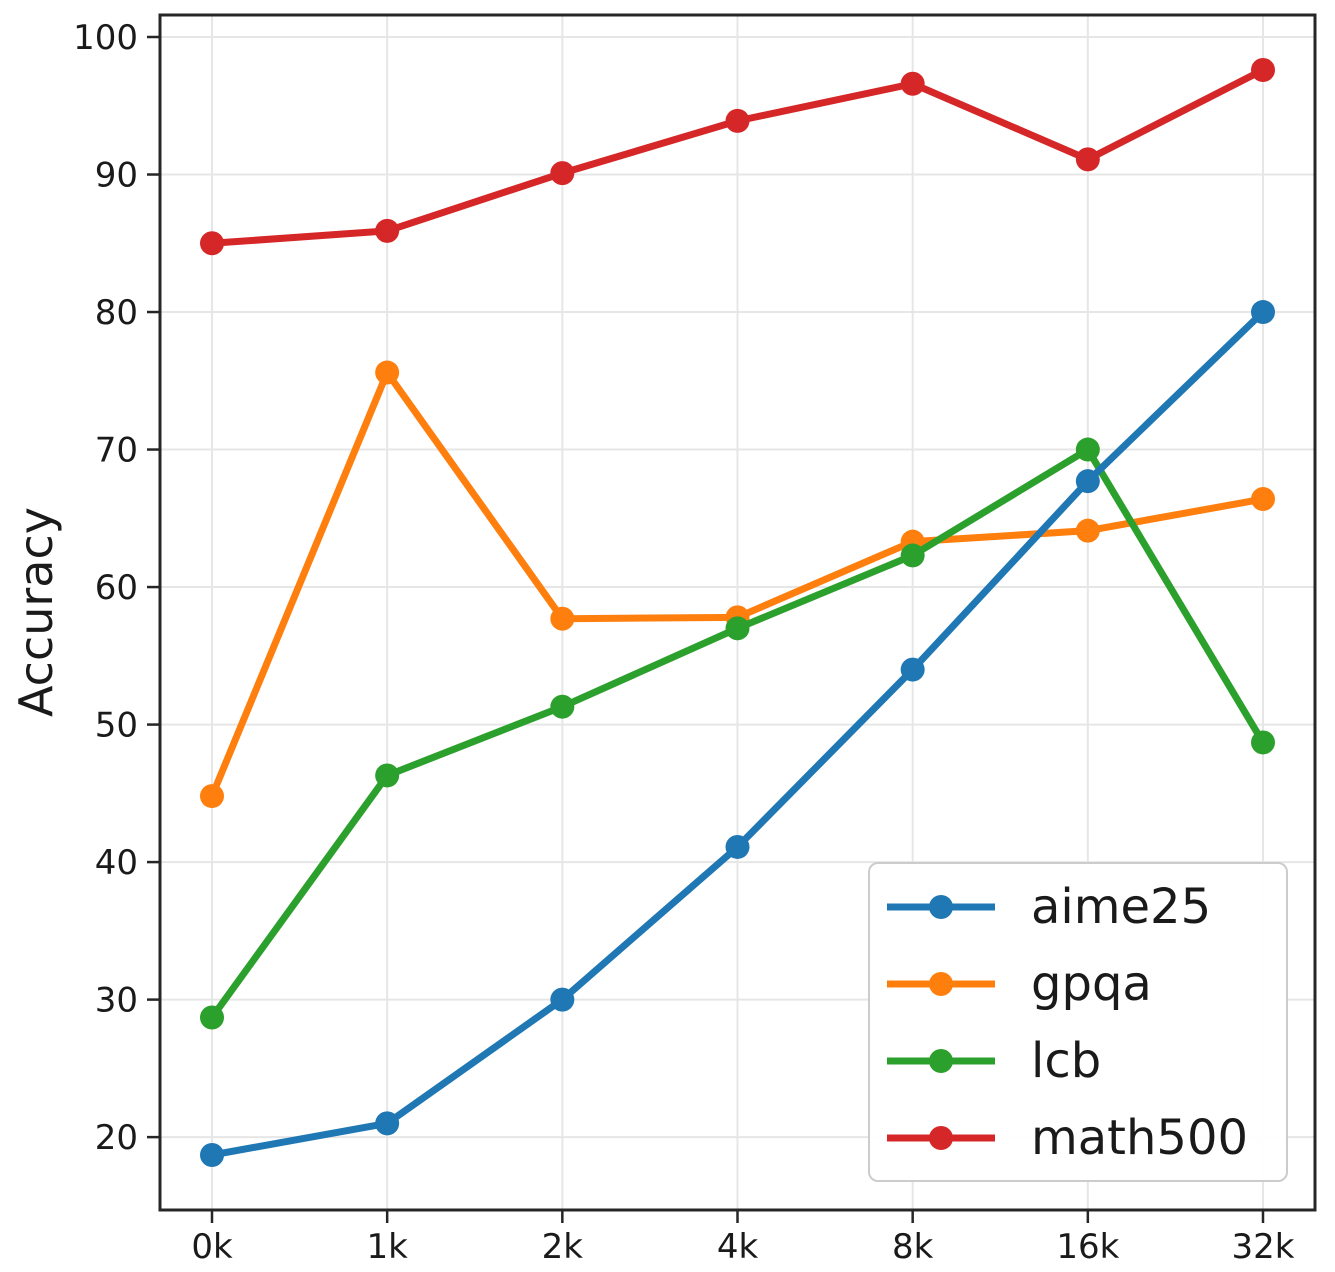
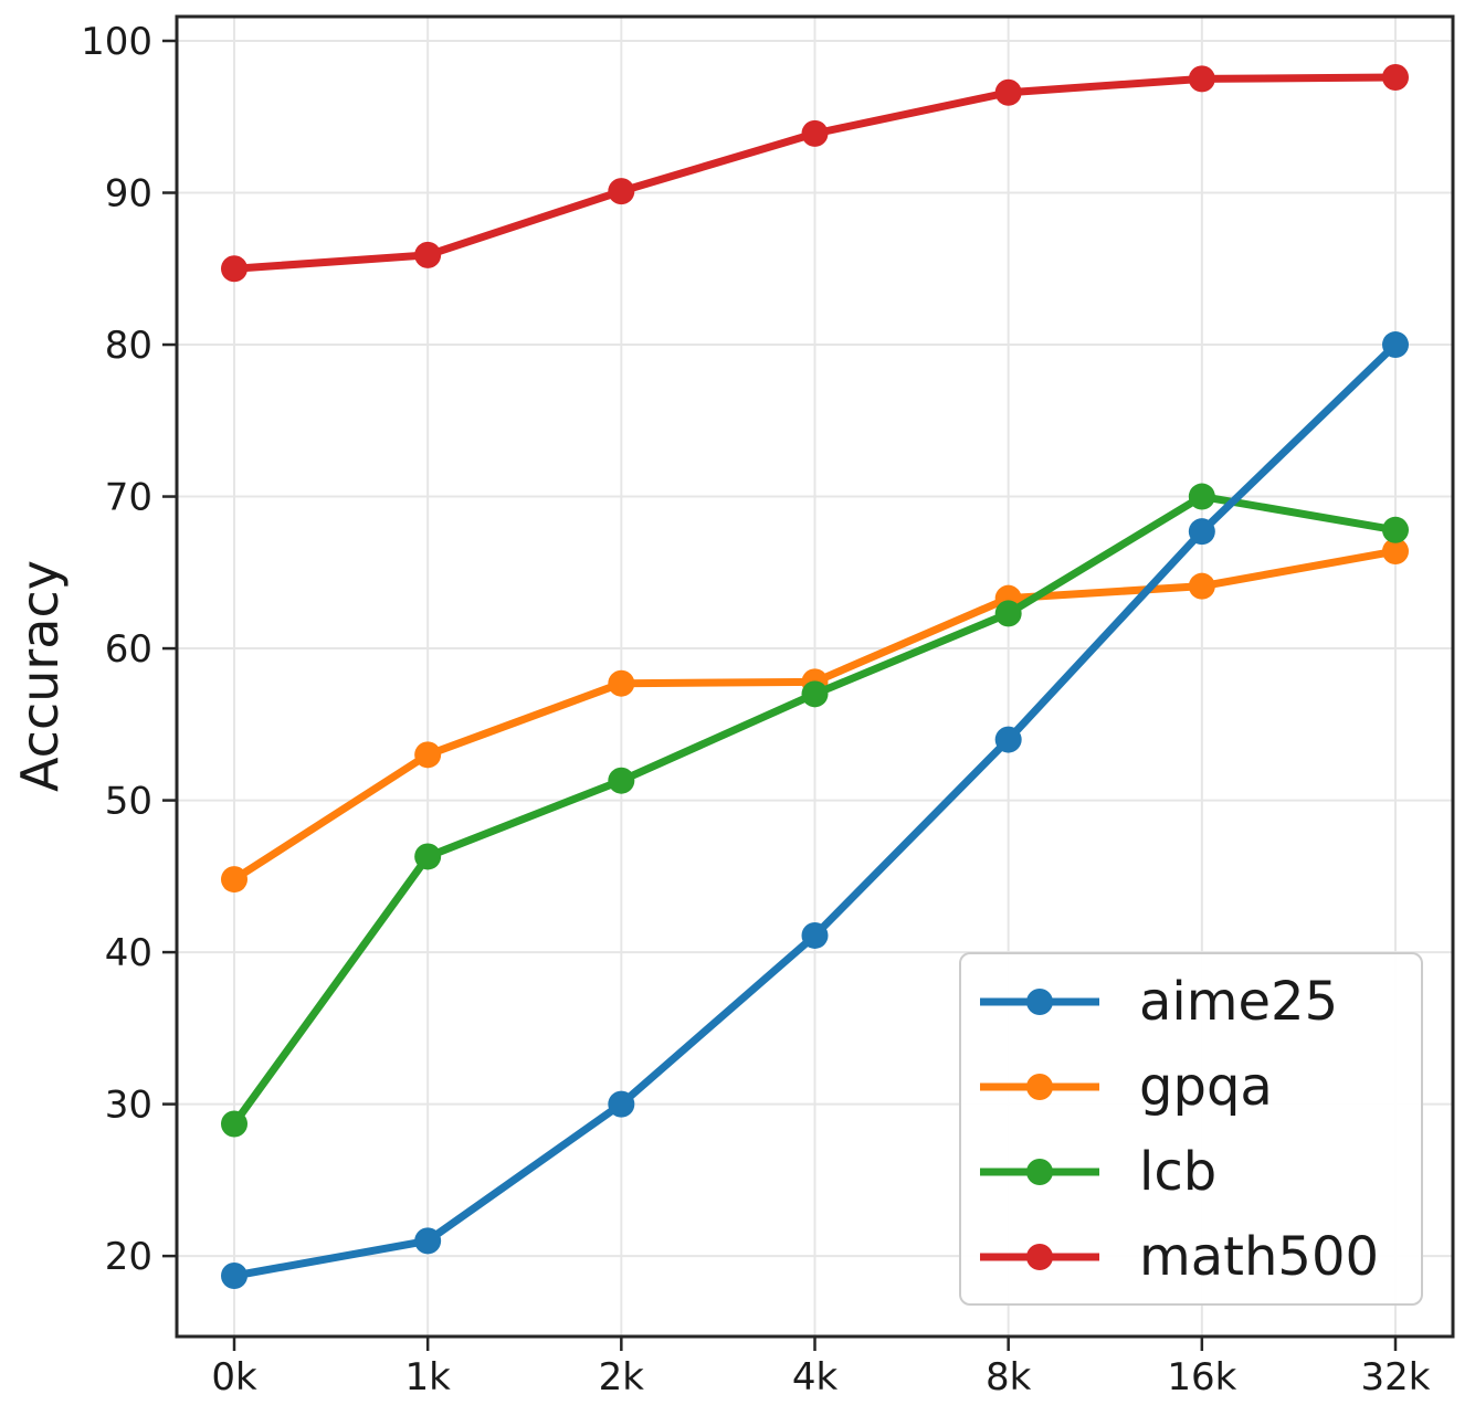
gpqa/1k: 75.6 -> 53.0
math500/16k: 91.1 -> 97.5
lcb/32k: 48.7 -> 67.8
